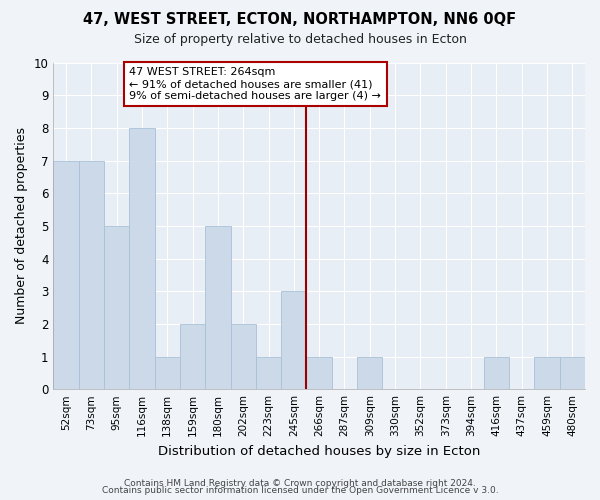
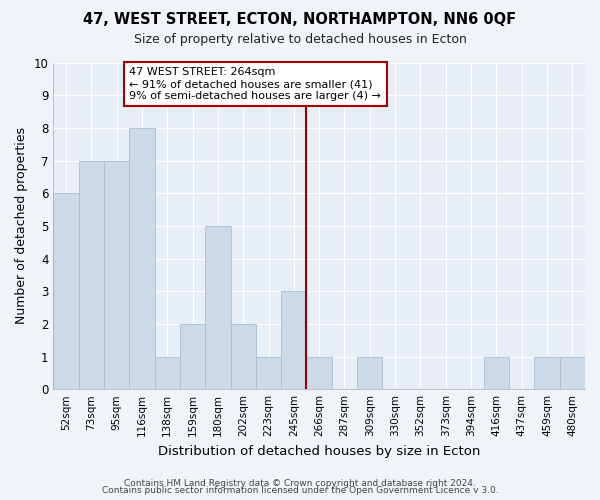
52sqm: 7 -> 6
95sqm: 5 -> 7
